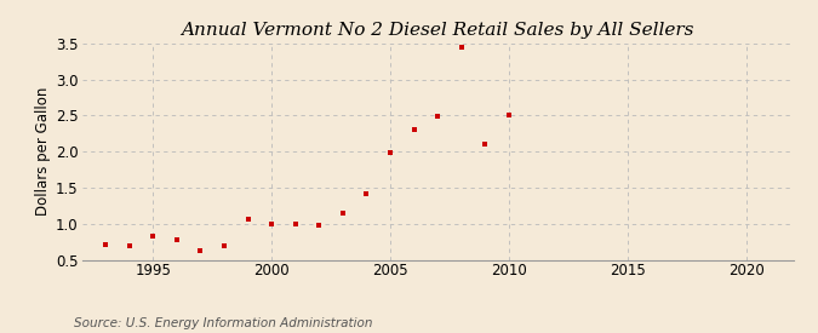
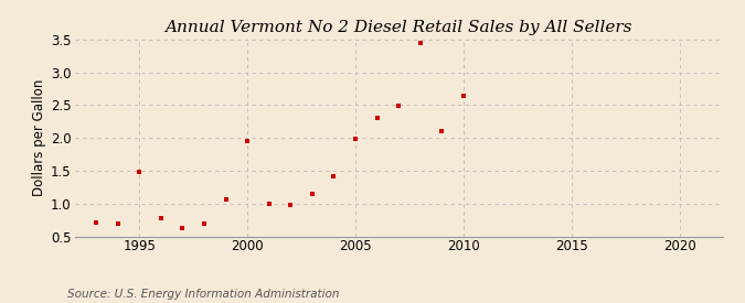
1995: 0.83 -> 1.48
2000: 0.99 -> 1.96
2010: 2.51 -> 2.64
